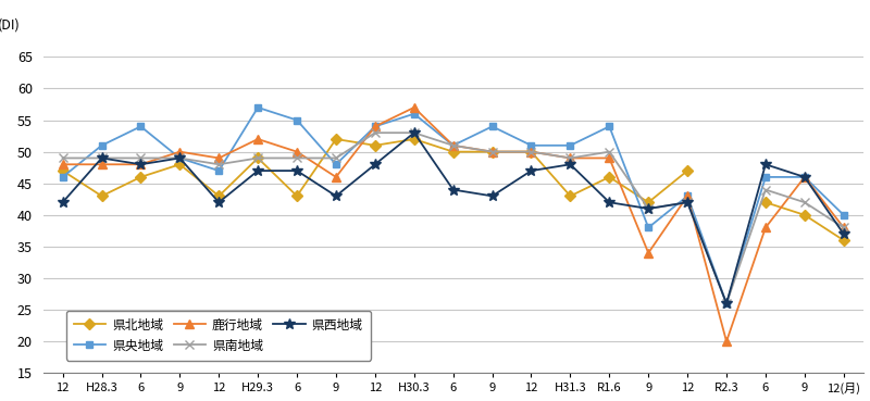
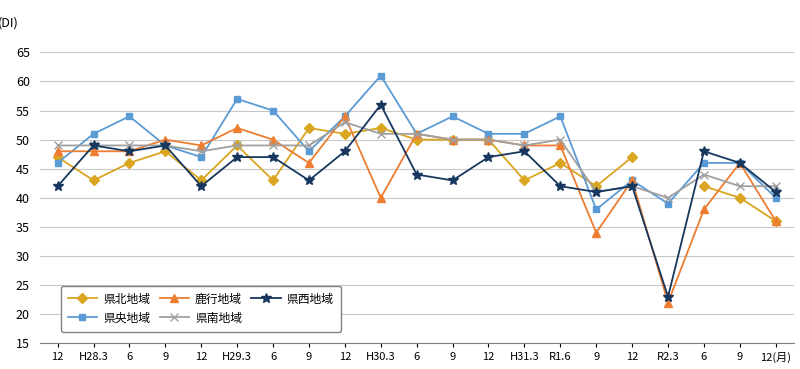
県央地域/H30.3: 56 -> 61
鹿行地域/H30.3: 57 -> 40
県南地域/H30.3: 53 -> 51
県西地域/H30.3: 53 -> 56
県央地域/R2.3: 26 -> 39
鹿行地域/R2.3: 20 -> 22
県南地域/R2.3: 26 -> 40
県西地域/R2.3: 26 -> 23
鹿行地域/12(月): 38 -> 36
県南地域/12(月): 38 -> 42
県西地域/12(月): 37 -> 41
